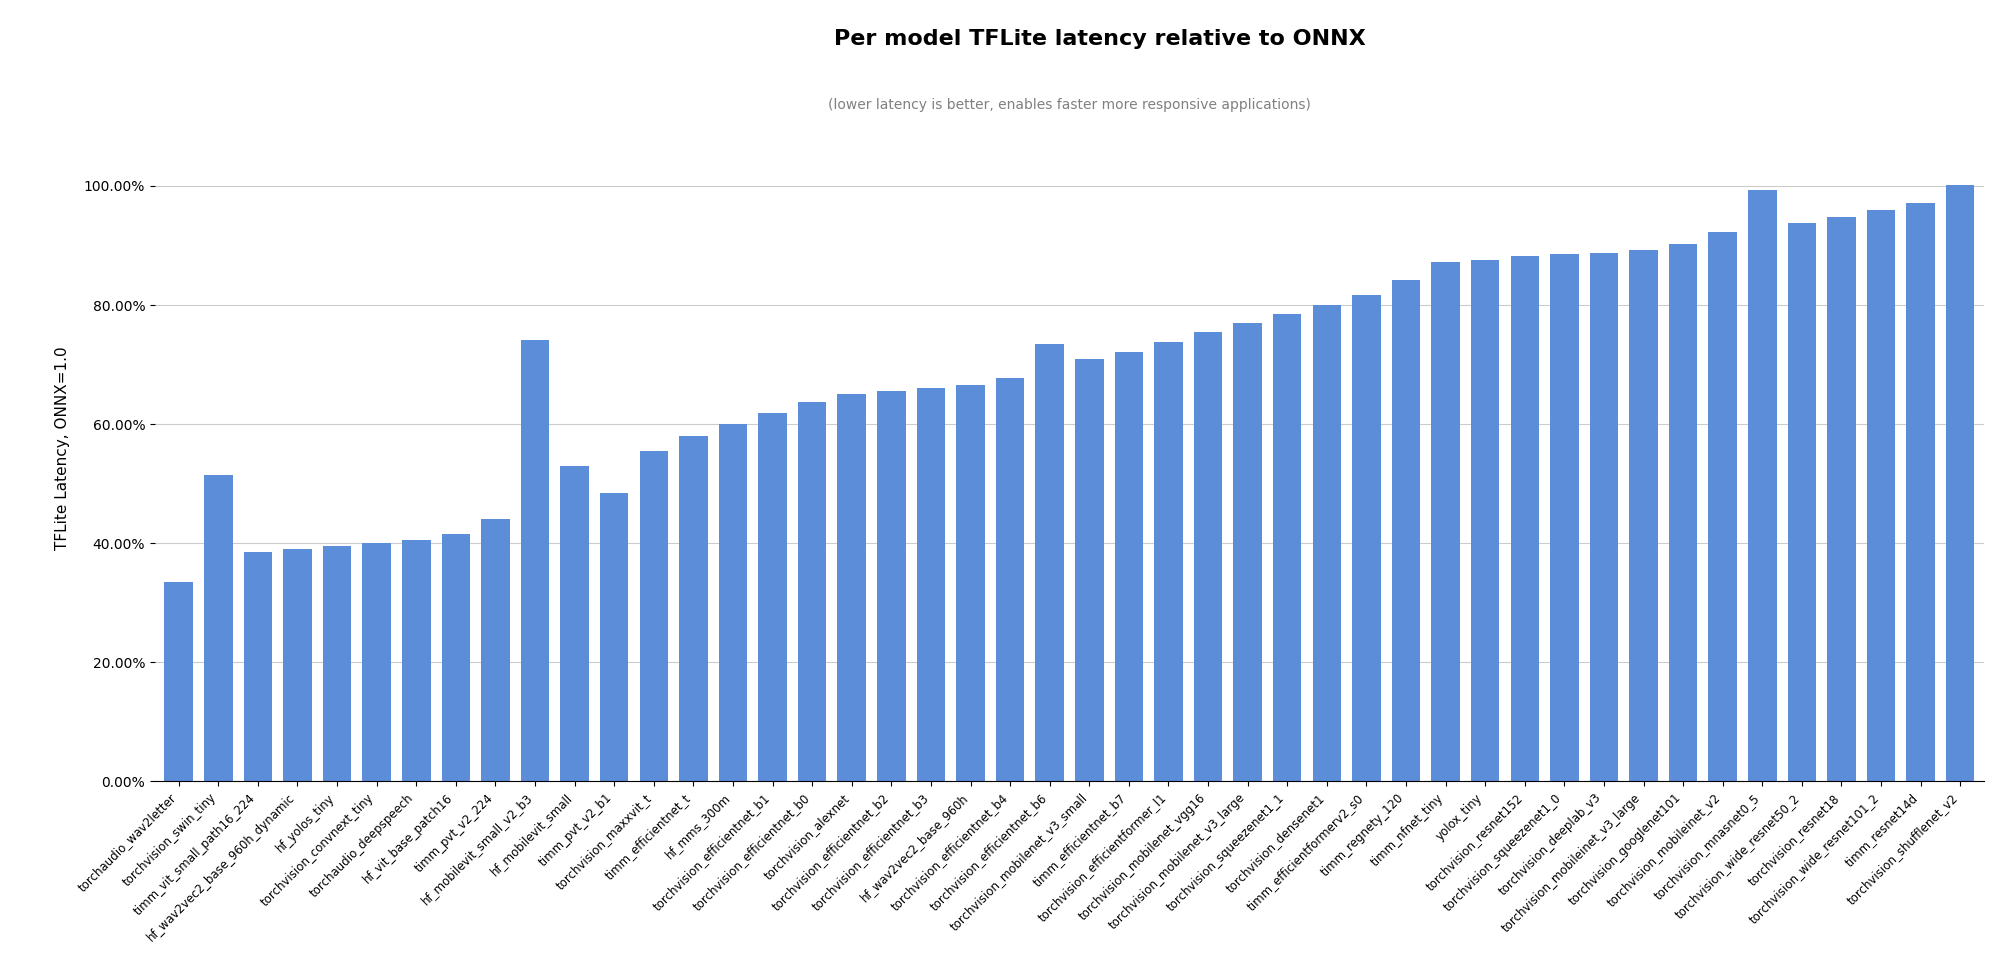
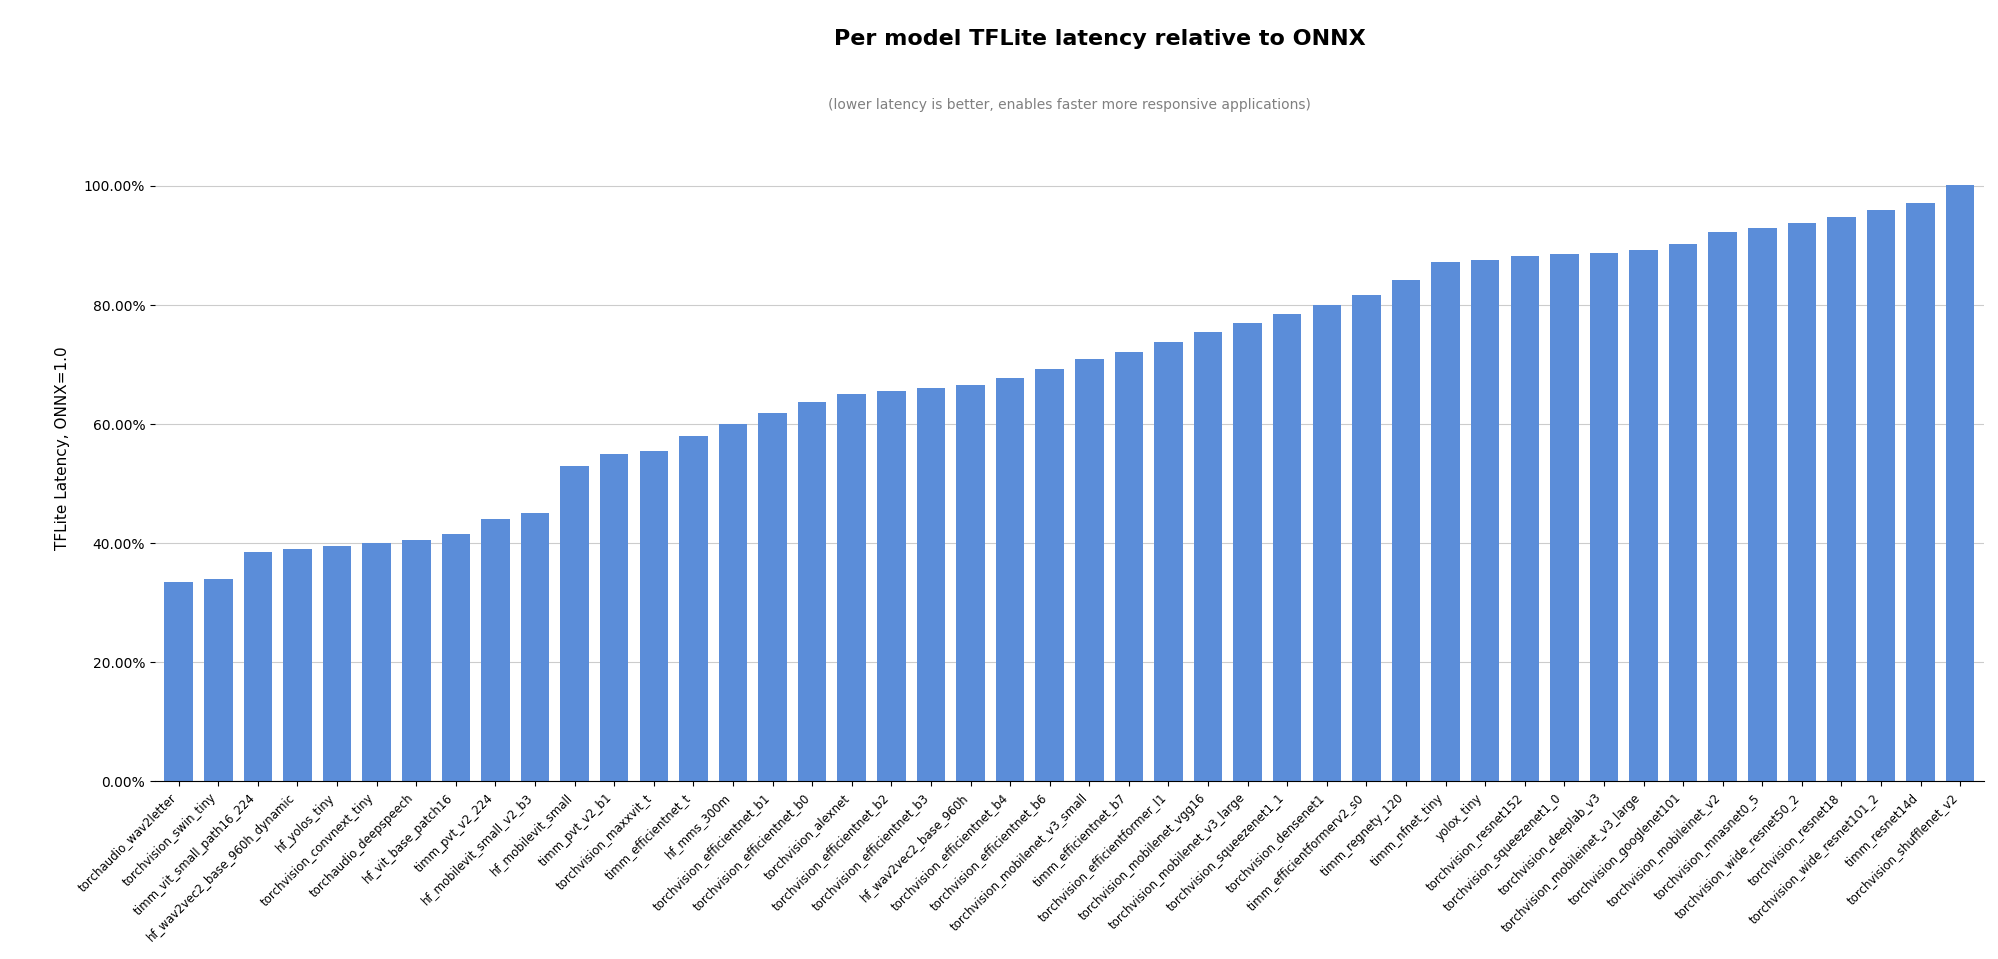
torchvision_swin_tiny: 51.4% -> 34.0%
hf_mobilevit_small_v2_b3: 74.2% -> 45.0%
timm_pvt_v2_b1: 48.4% -> 55.0%
torchvision_efficientnet_b6: 73.4% -> 69.3%
torchvision_mnasnet0_5: 99.4% -> 93.0%
